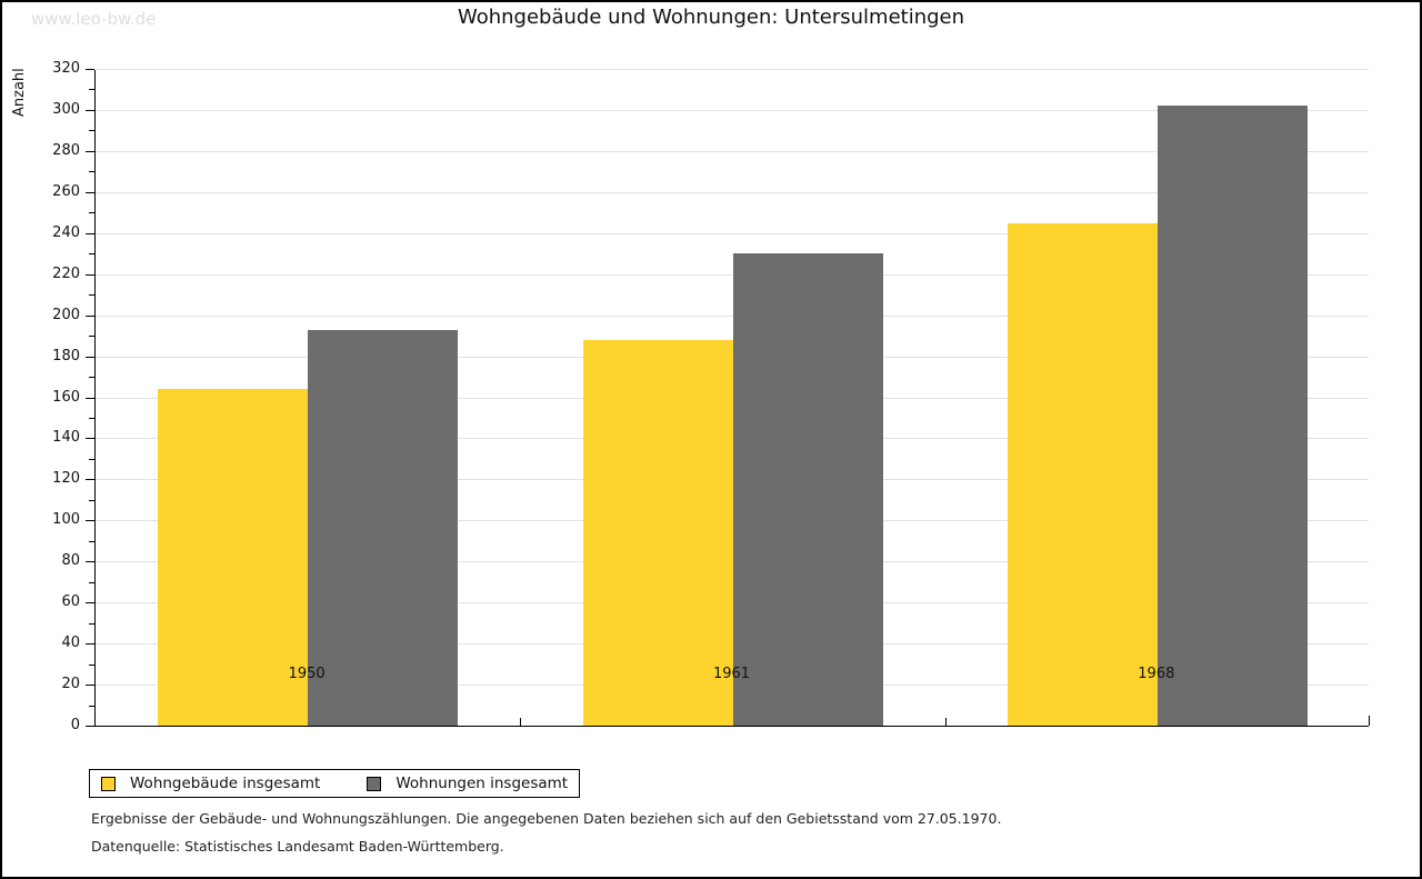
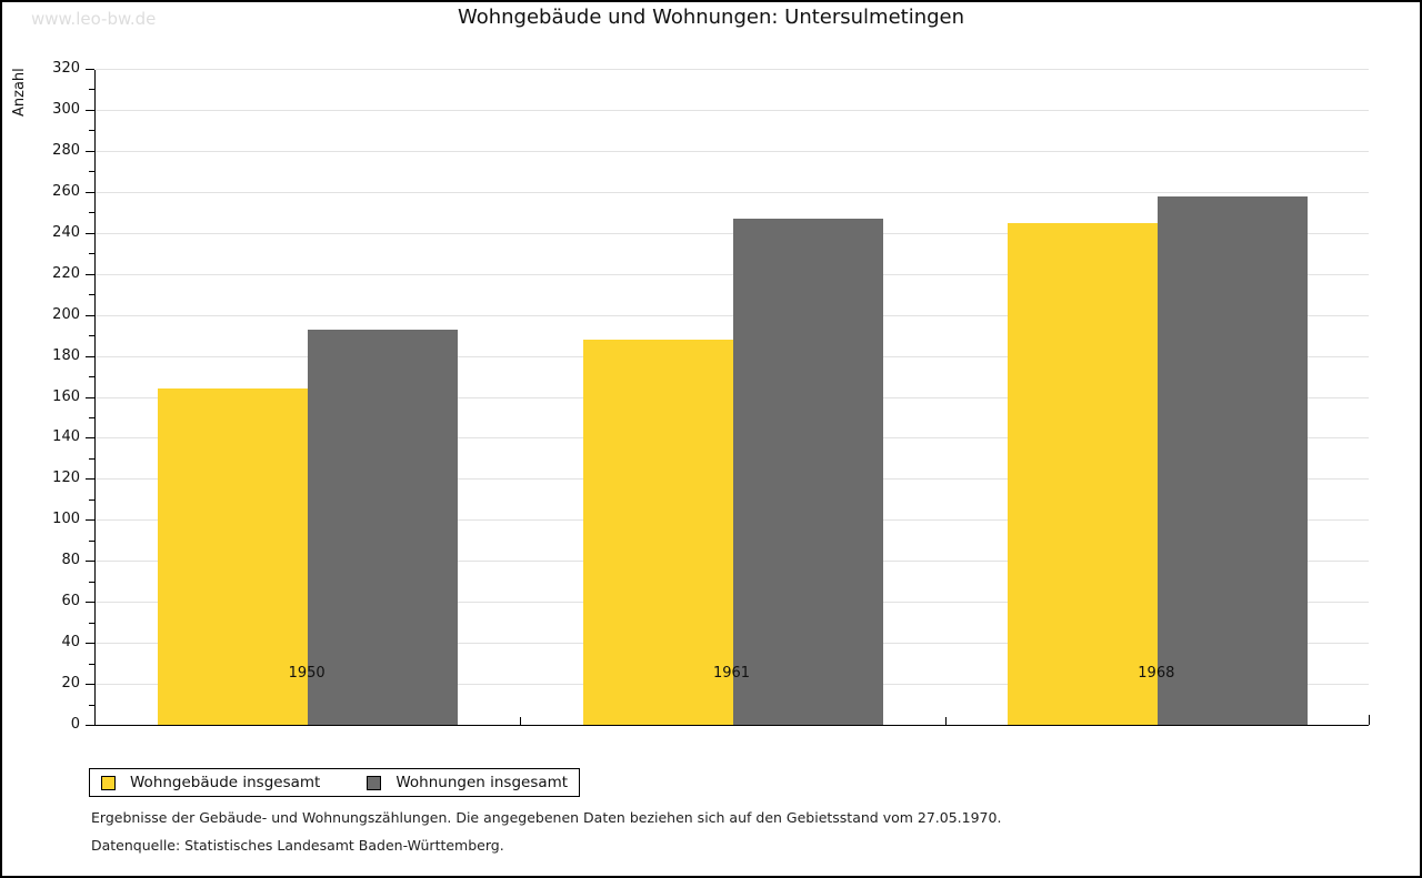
Wohnungen insgesamt/1961: 230 -> 247
Wohnungen insgesamt/1968: 302 -> 258
